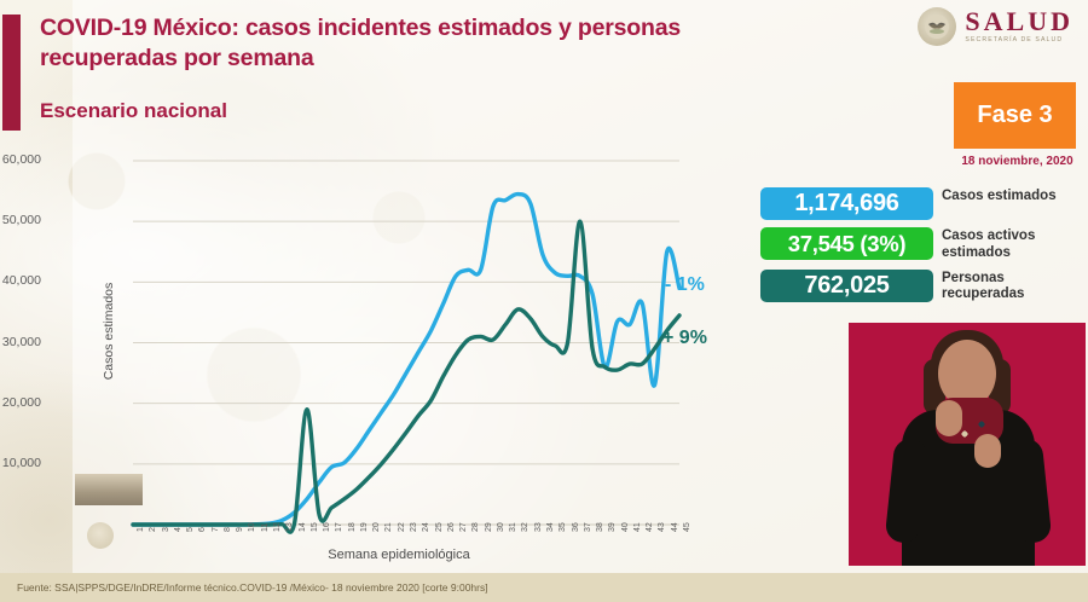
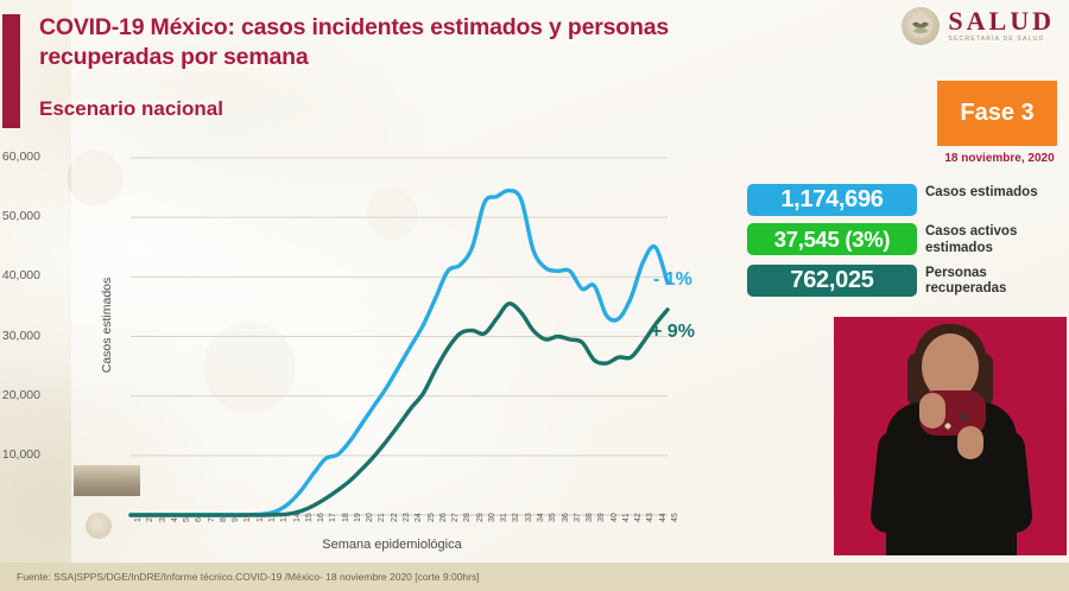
Personas recuperadas/15: 19000 -> 1000
Casos estimados/29: 42000 -> 45000
Personas recuperadas/37: 50000 -> 30000
Casos estimados/39: 26000 -> 38000
Casos estimados/43: 23000 -> 42000
